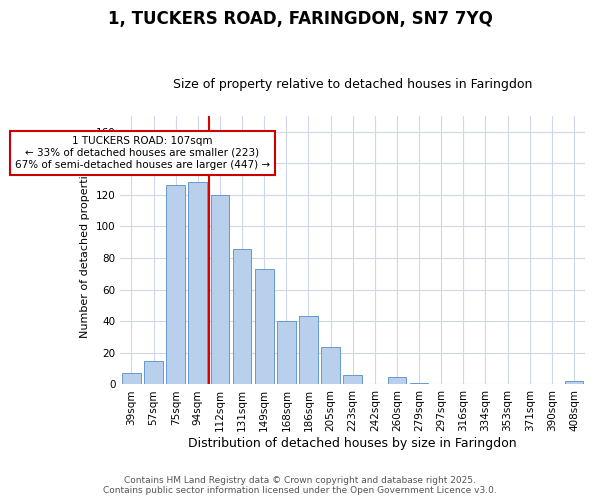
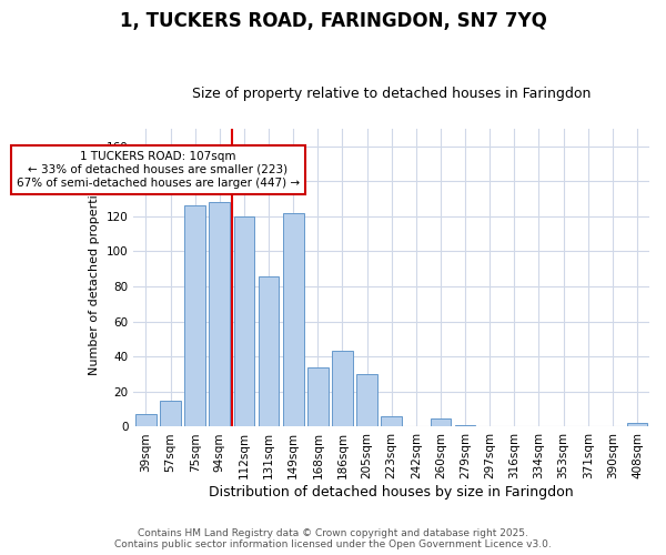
149sqm: 73 -> 122
168sqm: 40 -> 34
205sqm: 24 -> 30
